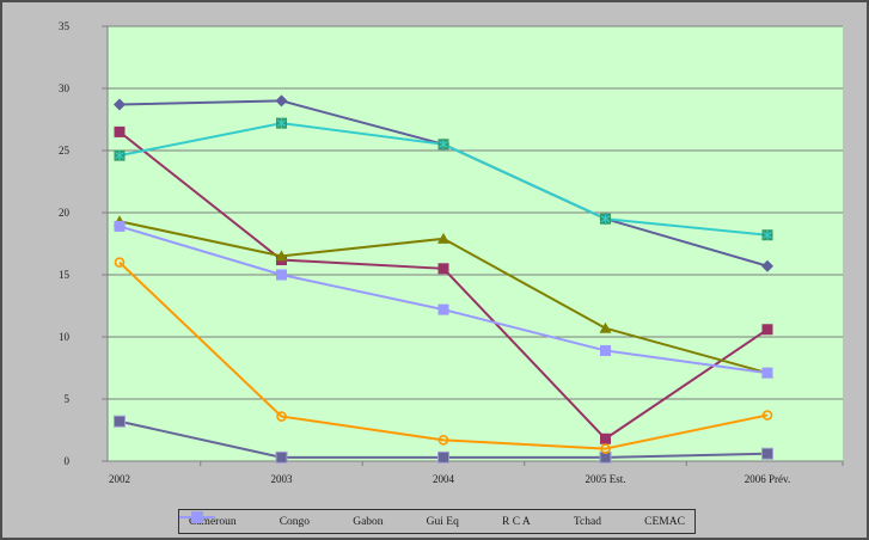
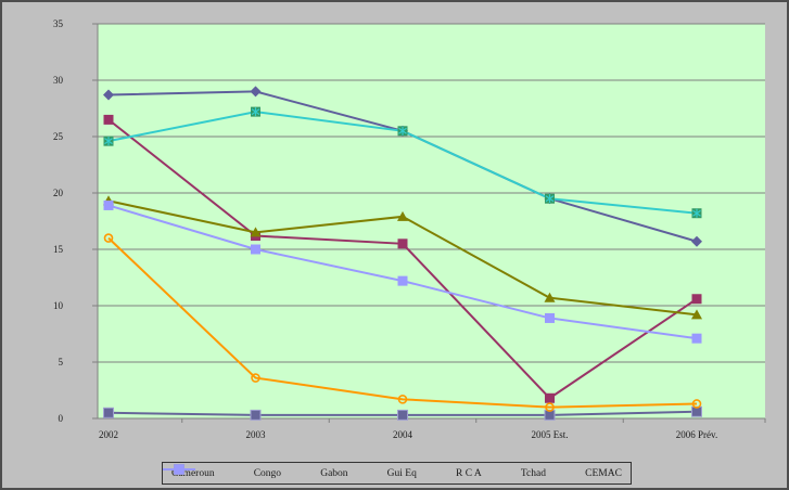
Gui Eq/2002: 3.2 -> 0.5
Gabon/2006 Prév.: 7.1 -> 9.2
Tchad/2006 Prév.: 3.7 -> 1.3
